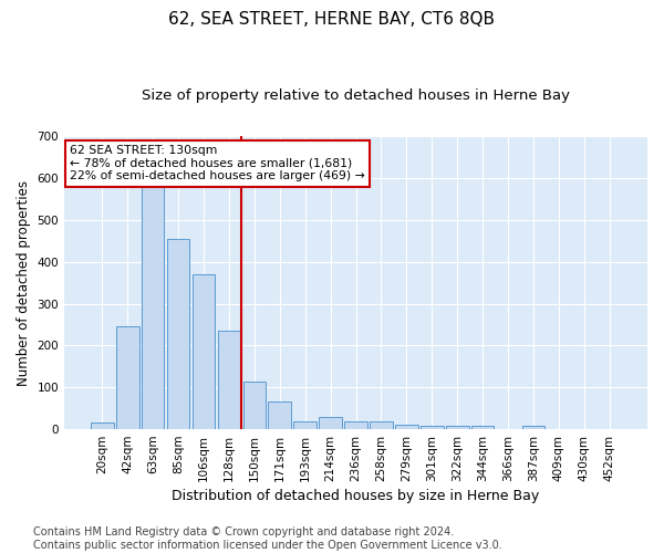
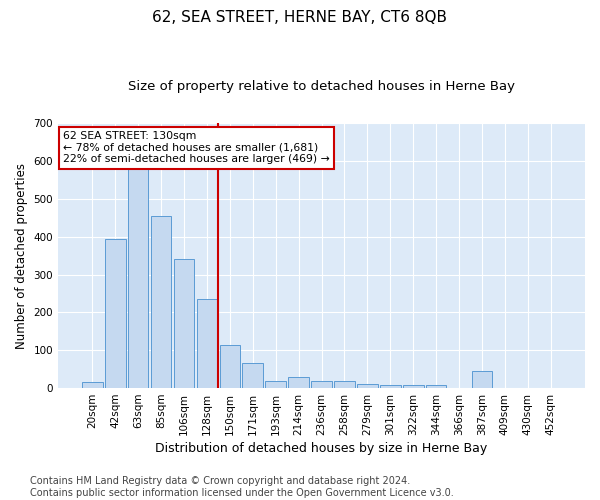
42sqm: 245 -> 395
106sqm: 370 -> 340
387sqm: 8 -> 45
